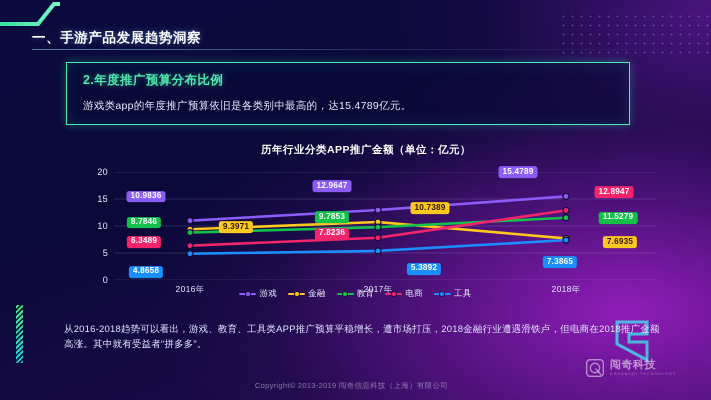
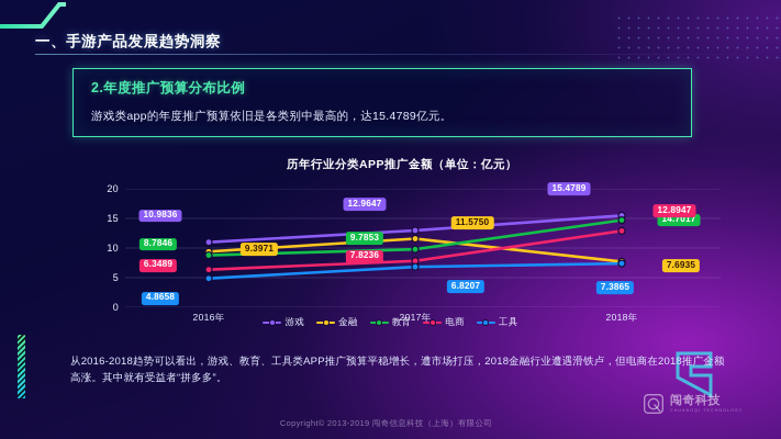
金融/2017年: 10.7389 -> 11.5750
工具/2017年: 5.3892 -> 6.8207
教育/2018年: 11.5279 -> 14.7017
